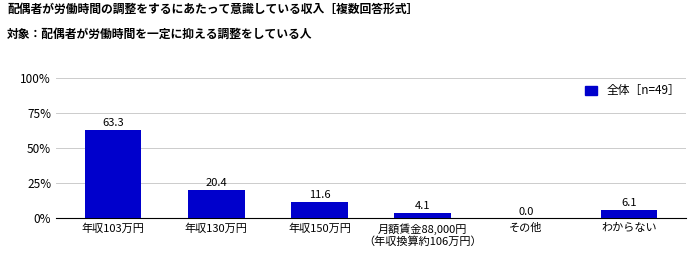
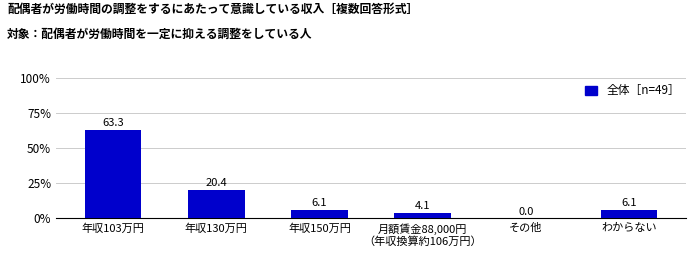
年収150万円: 11.6 -> 6.1
